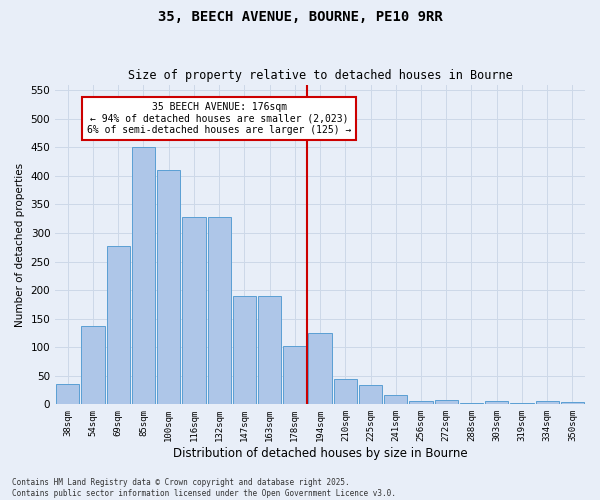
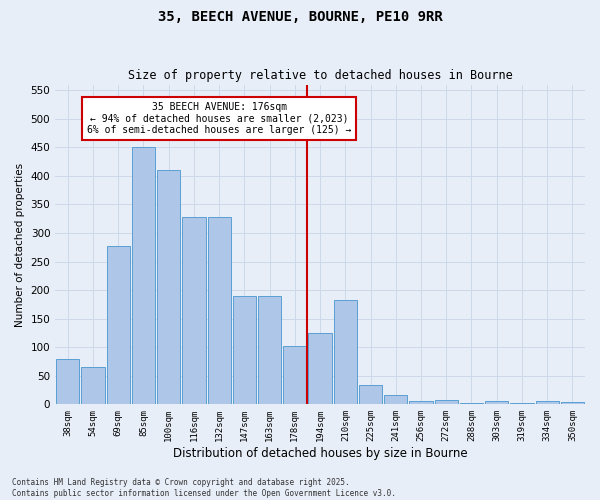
38sqm: 36 -> 80
54sqm: 137 -> 66
210sqm: 45 -> 182
